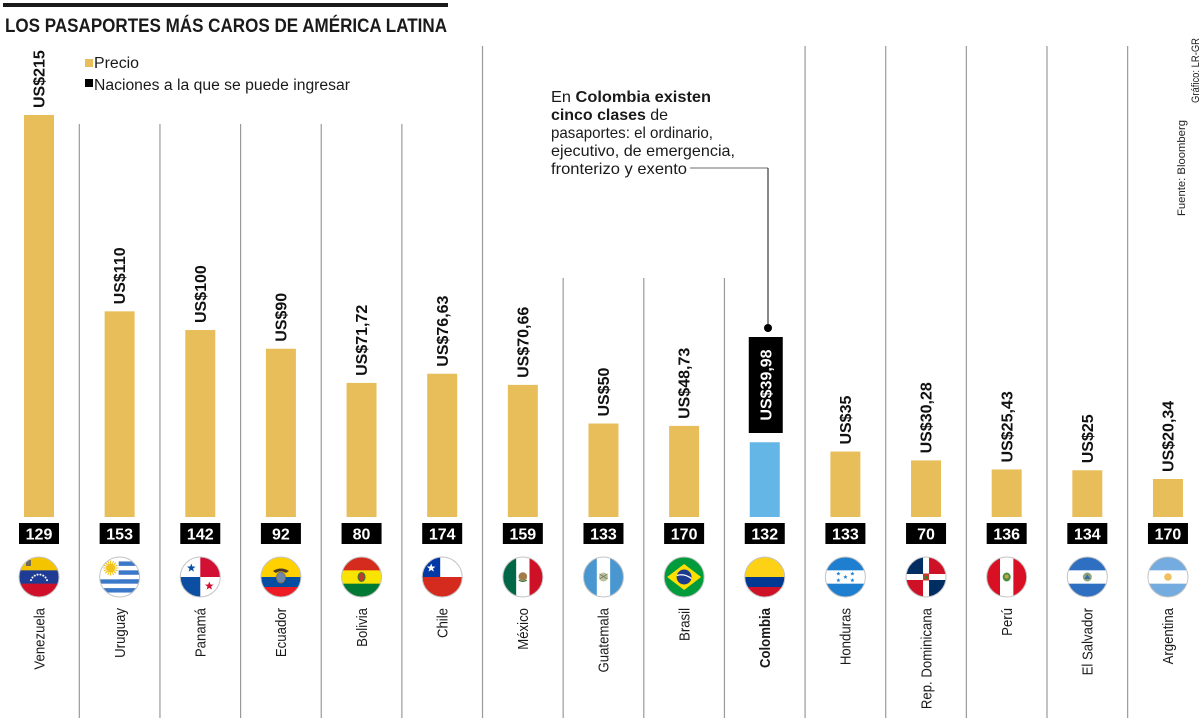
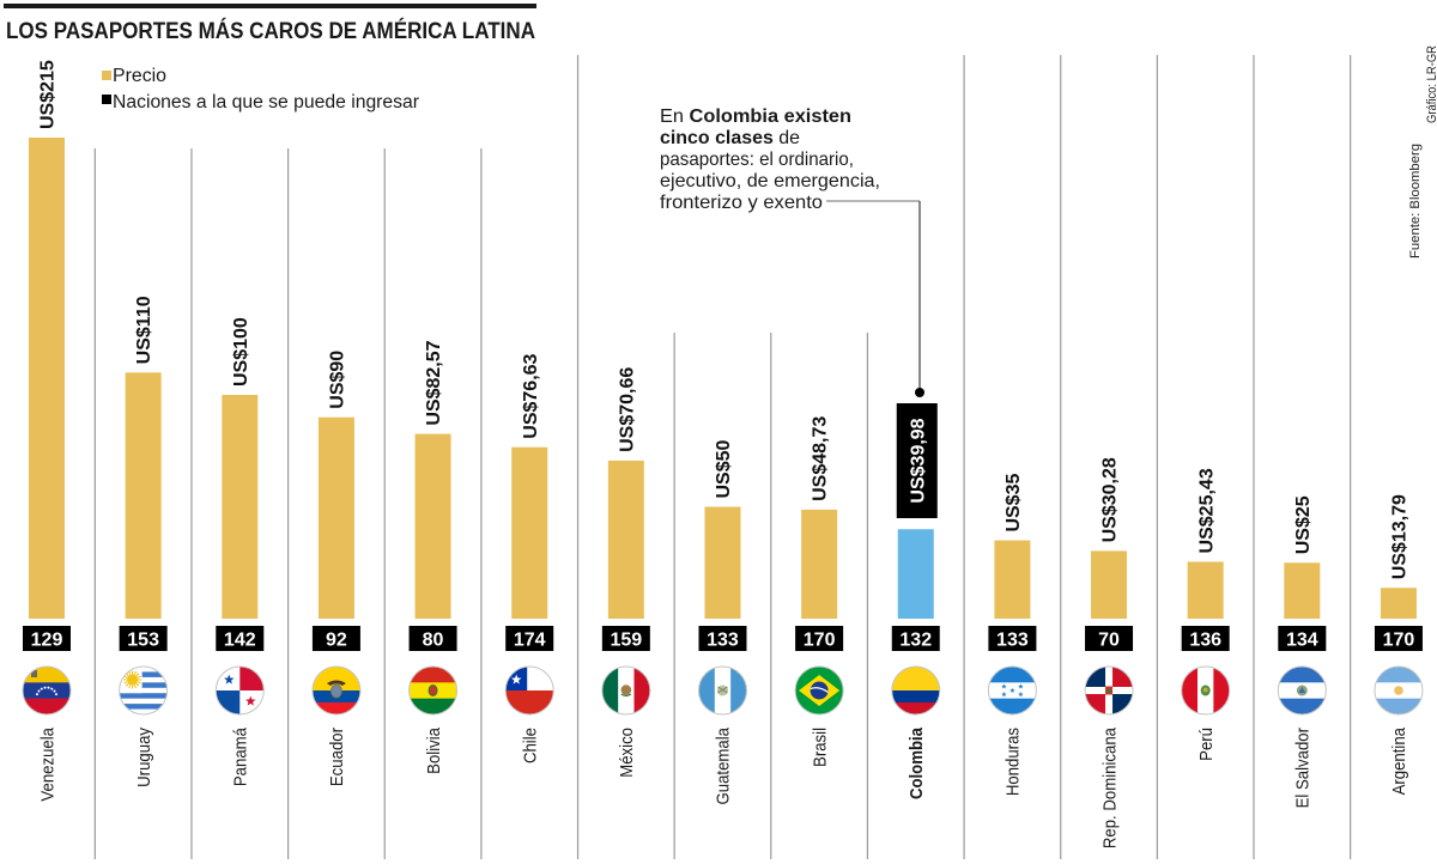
Precio/Bolivia: 71,72 -> 82,57
Precio/Argentina: 20,34 -> 13,79
